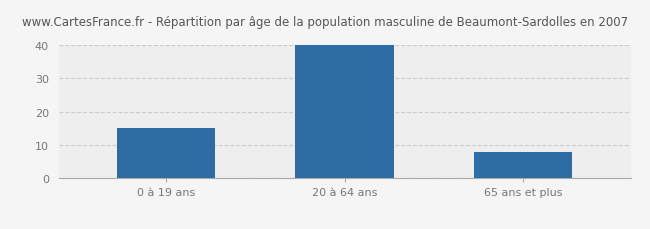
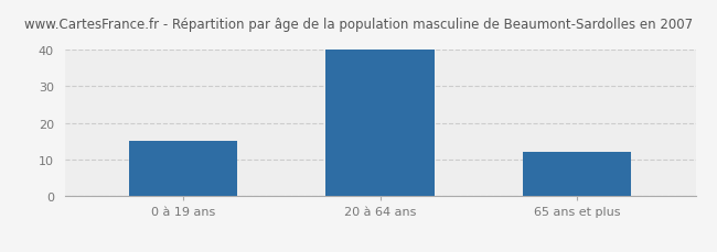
65 ans et plus: 8 -> 12
